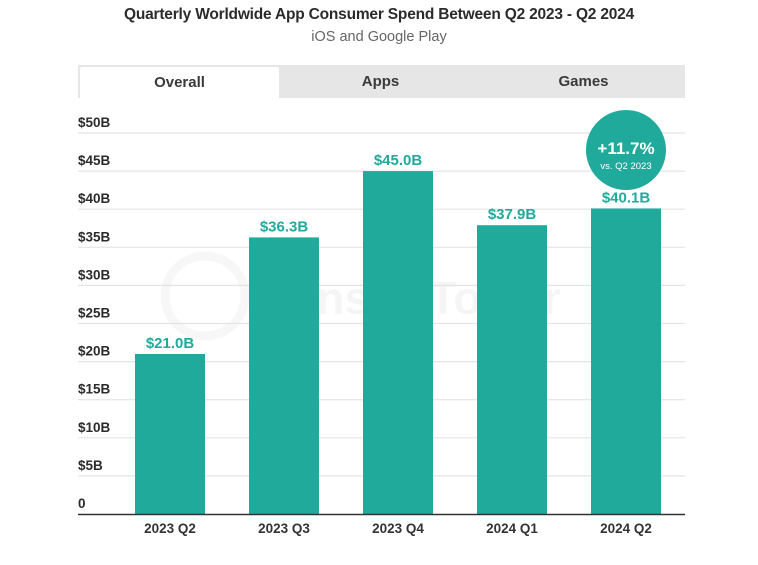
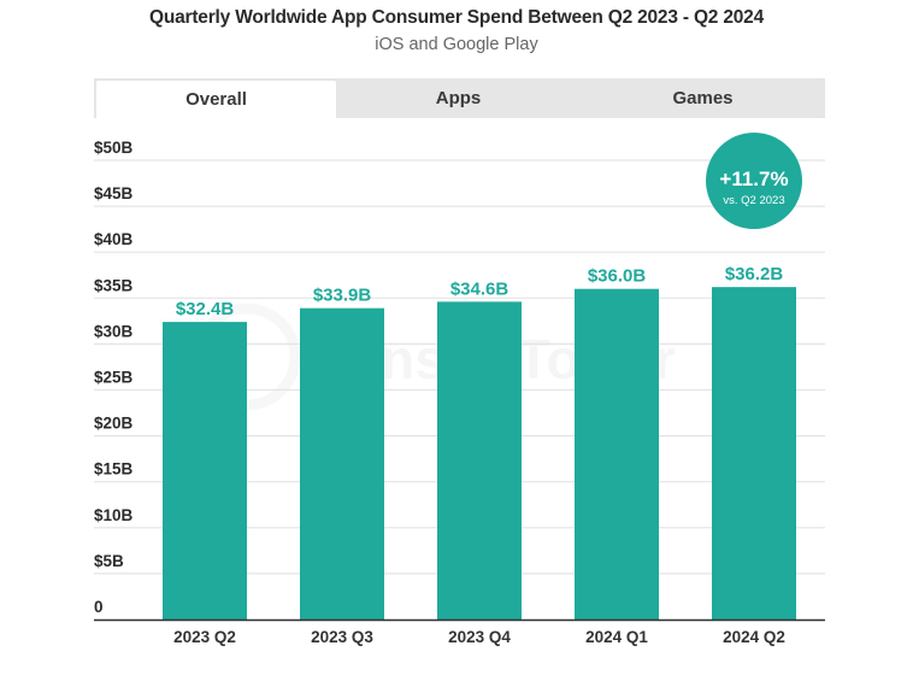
2023 Q2: $21.0B -> $32.4B
2023 Q3: $36.3B -> $33.9B
2023 Q4: $45.0B -> $34.6B
2024 Q1: $37.9B -> $36.0B
2024 Q2: $40.1B -> $36.2B
